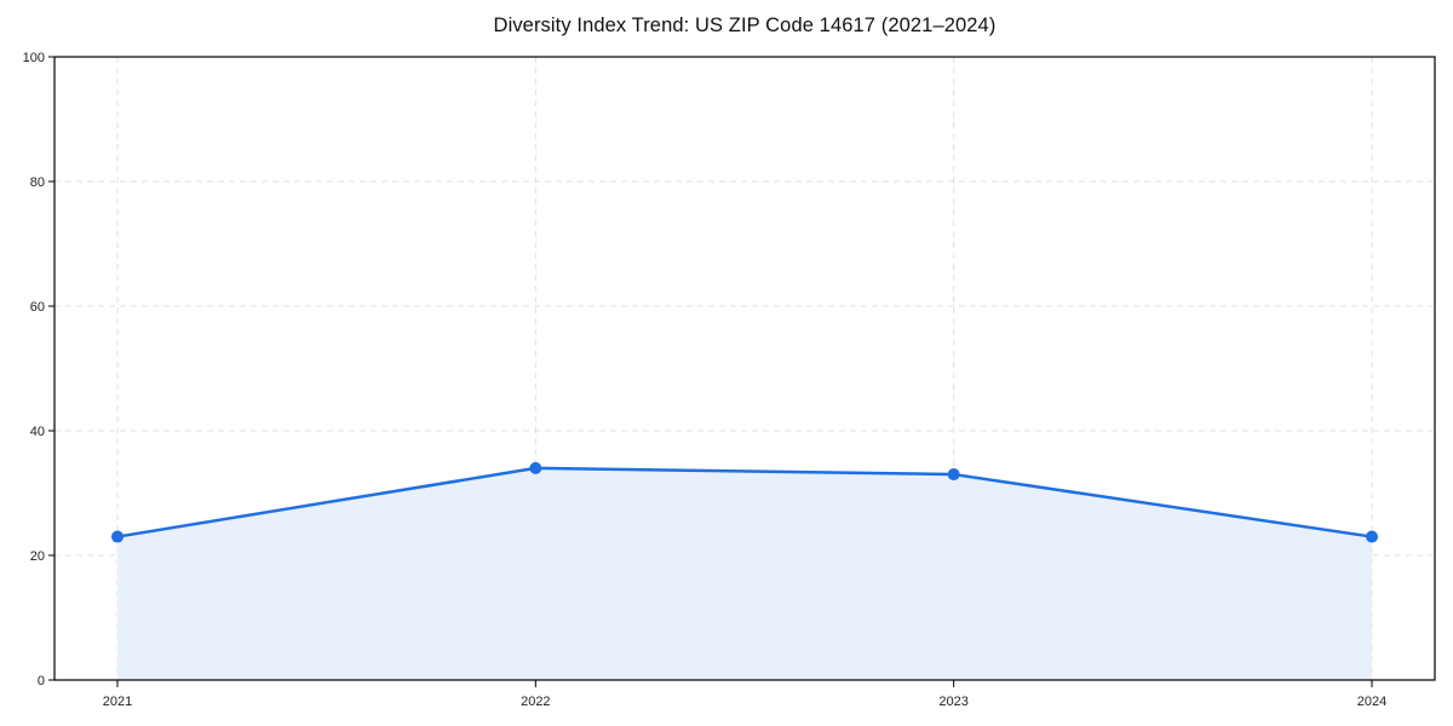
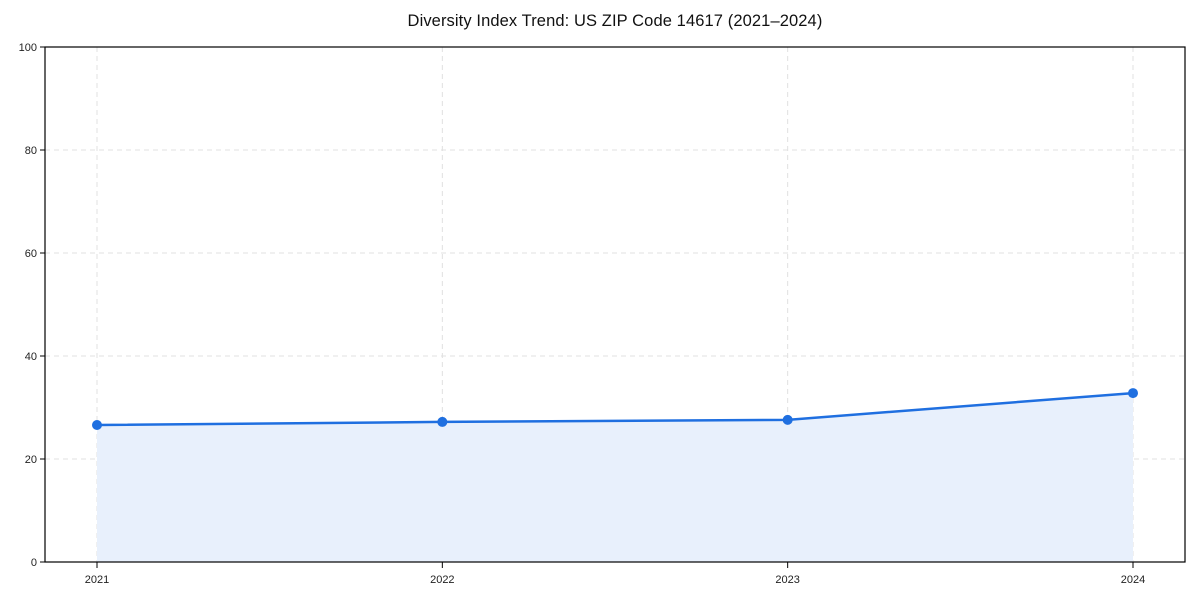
2021: 23 -> 27
2022: 34 -> 27
2023: 33 -> 28
2024: 23 -> 33
